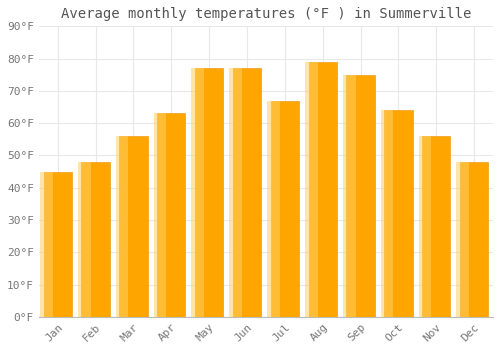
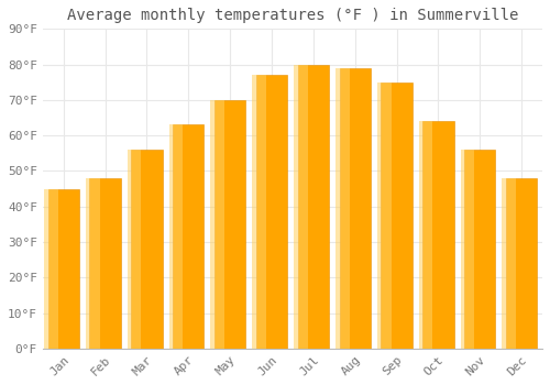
May: 77°F -> 70°F
Jul: 67°F -> 80°F
